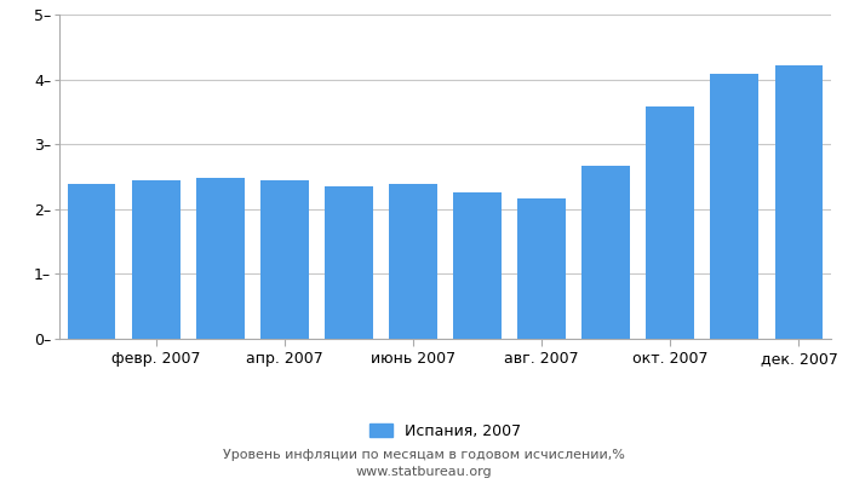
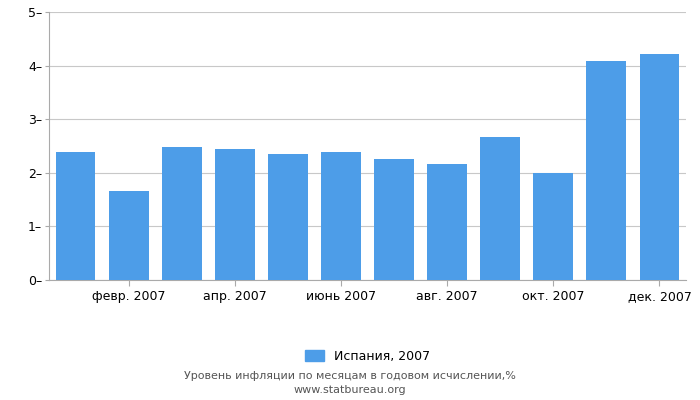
февр. 2007: 2.44– -> 1.66–
окт. 2007: 3.59– -> 2.00–
